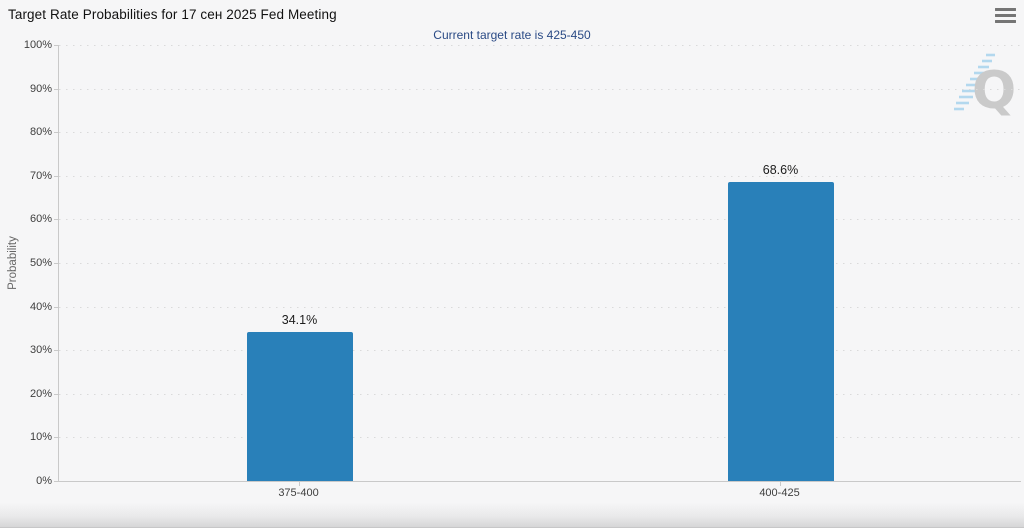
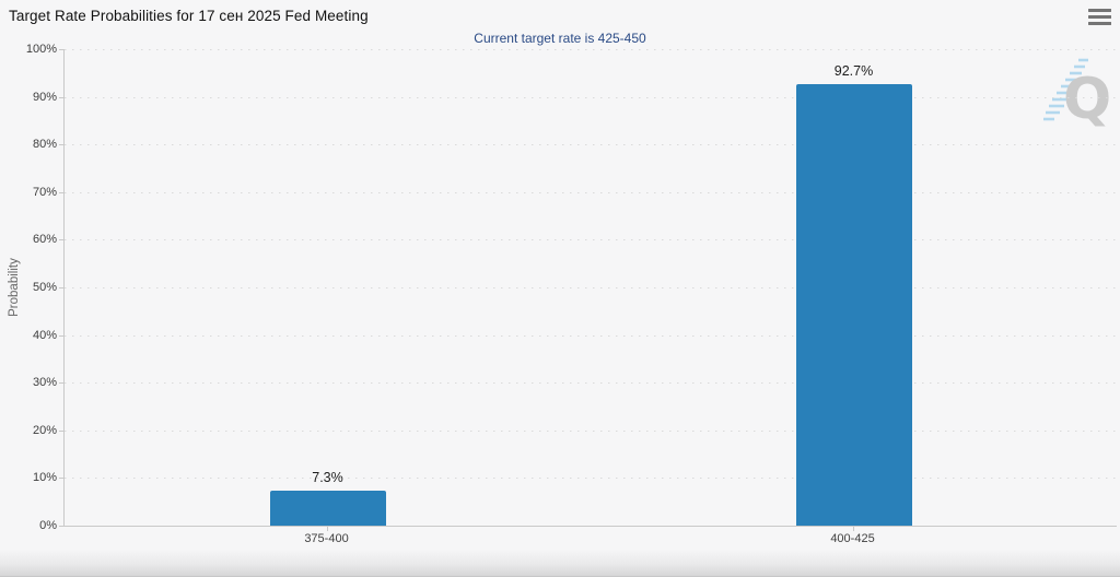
375-400: 34.1% -> 7.3%
400-425: 68.6% -> 92.7%
